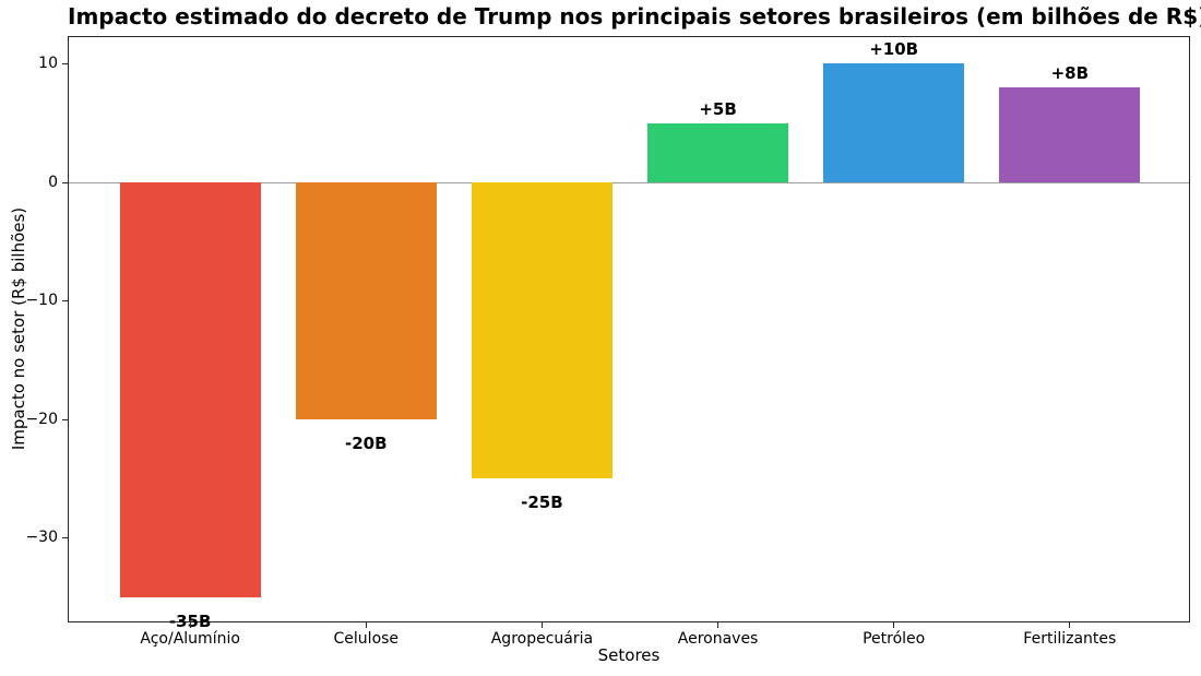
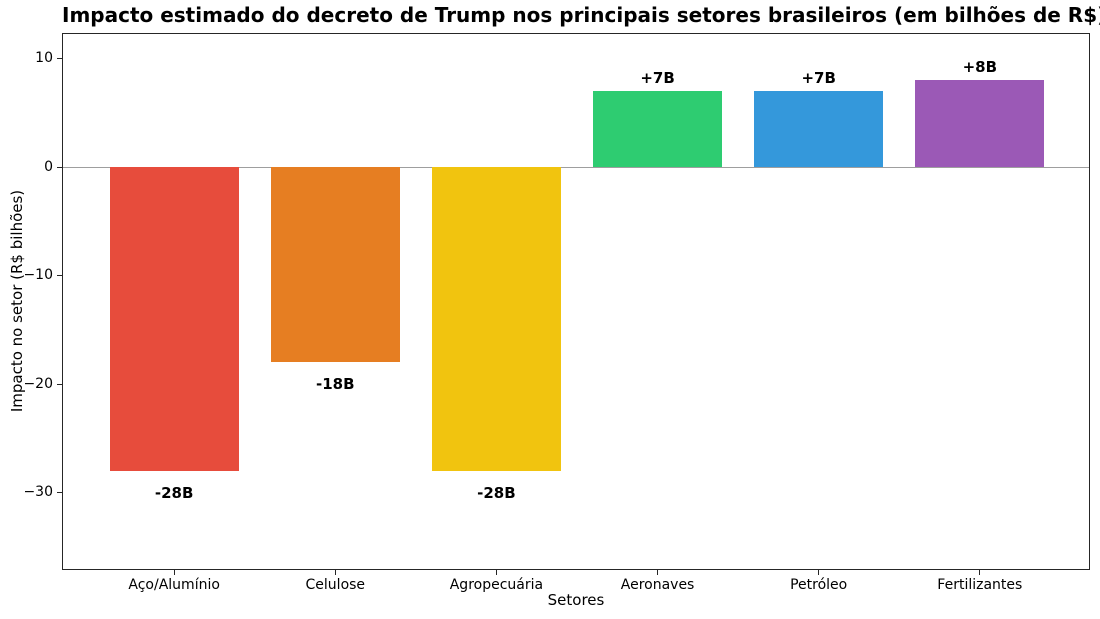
Aço/Alumínio: -35B -> -28B
Celulose: -20B -> -18B
Agropecuária: -25B -> -28B
Aeronaves: +5B -> +7B
Petróleo: +10B -> +7B
